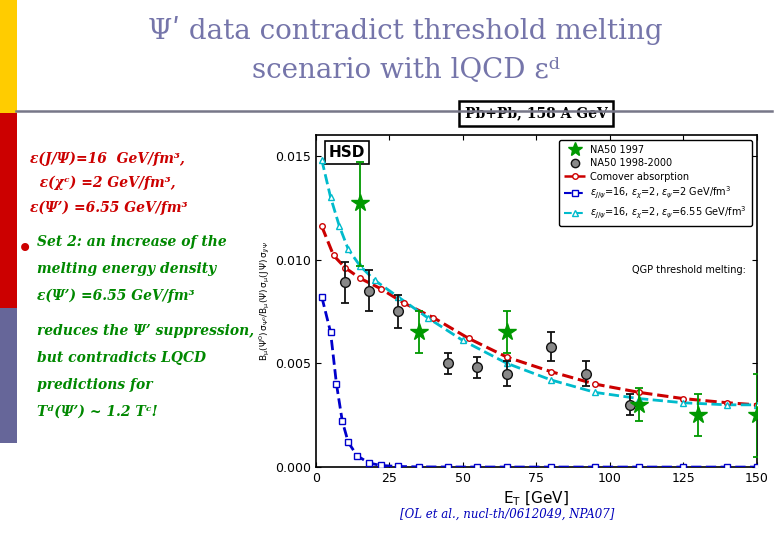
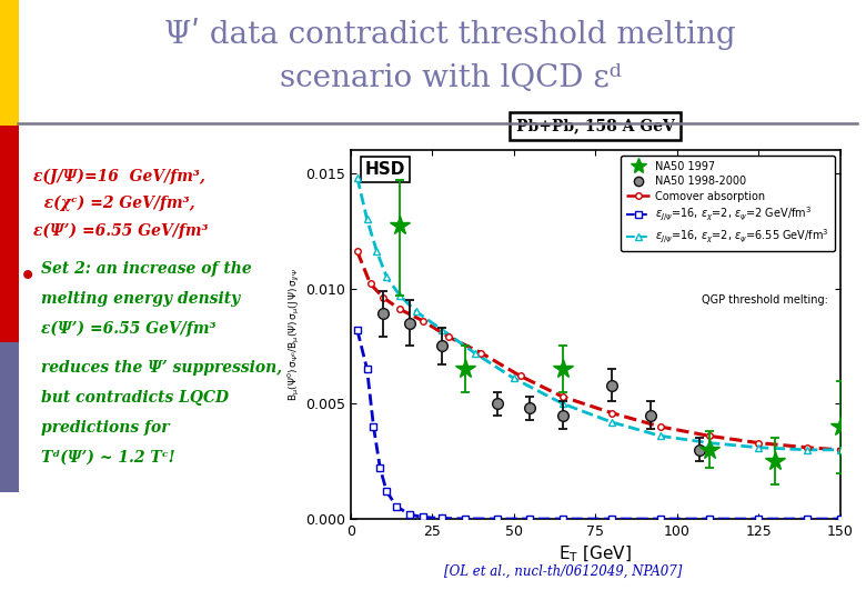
NA50 1997/150: 0.0025 -> 0.0040
